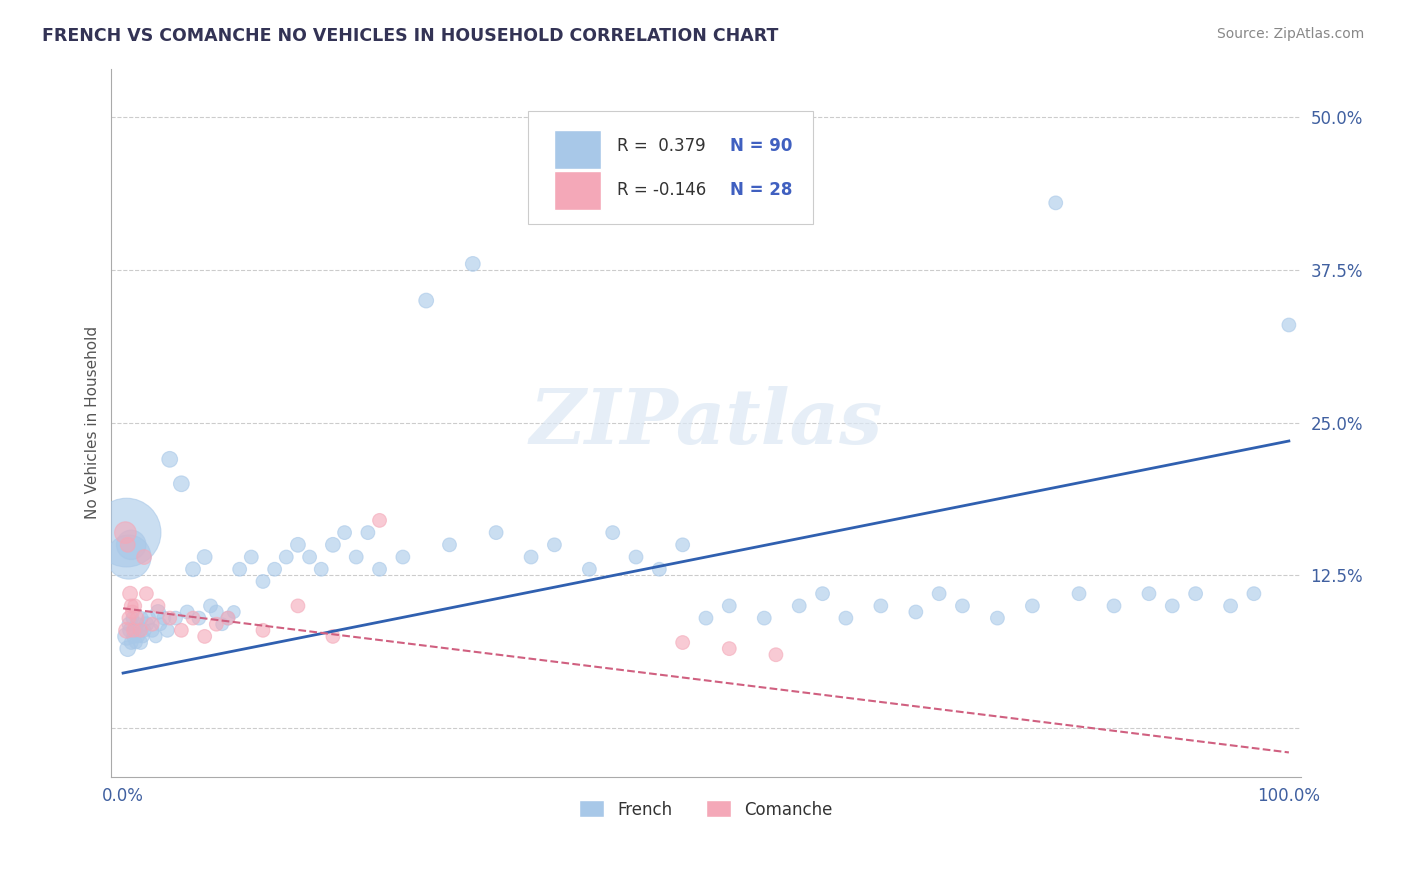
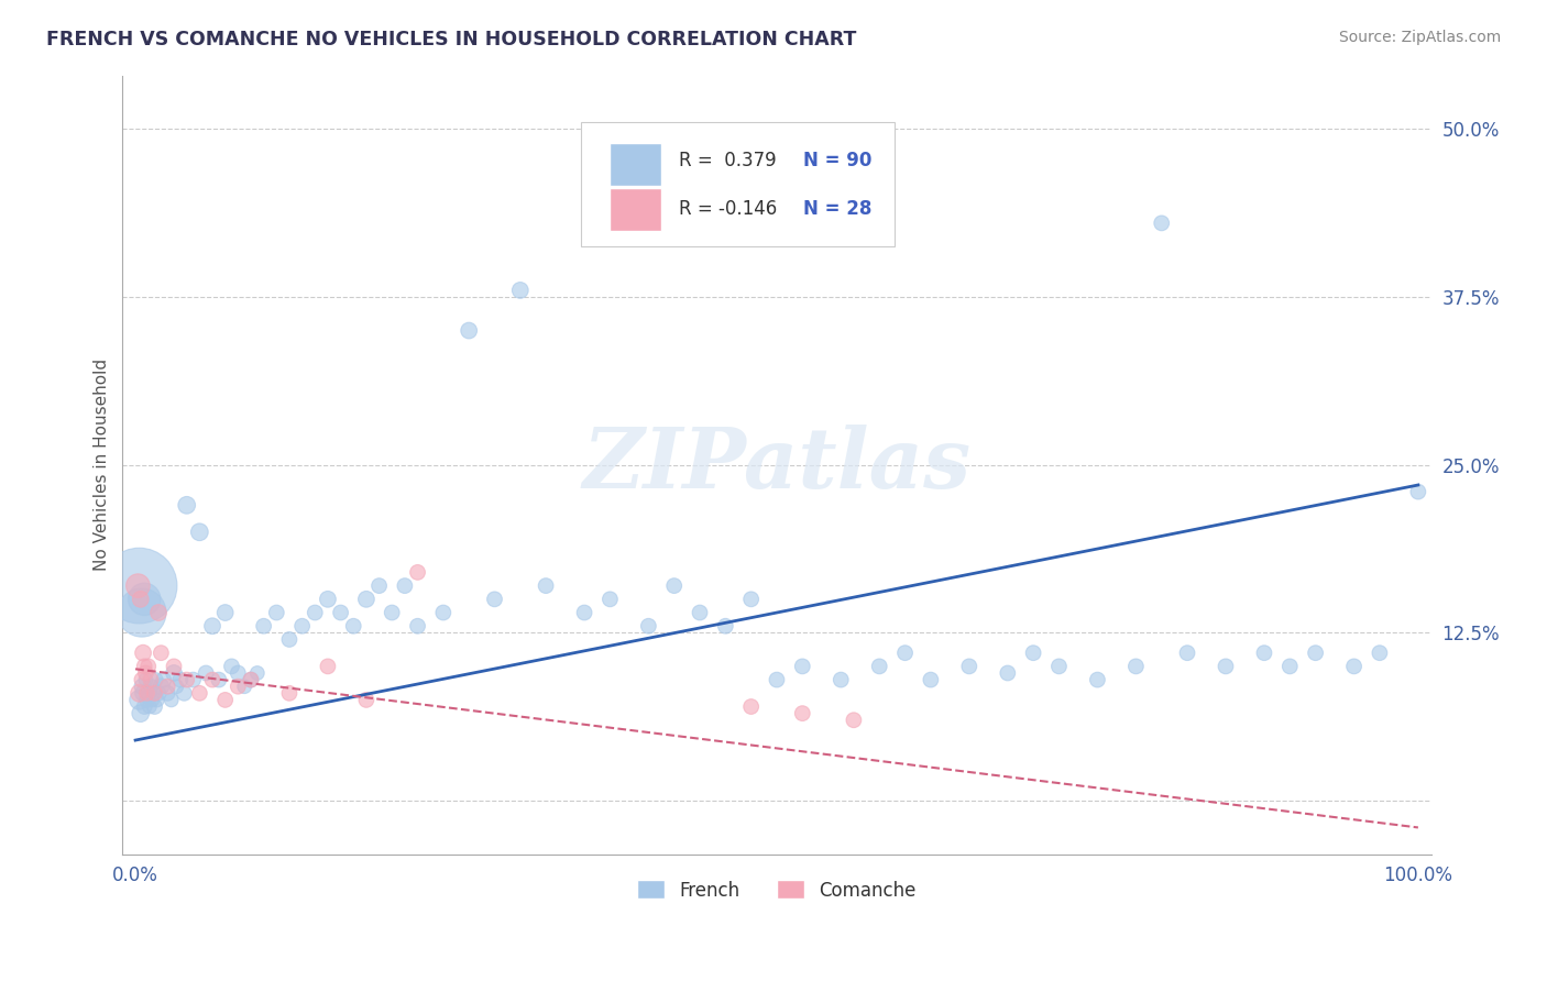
French/100.0%: 33.0% -> 23.0%
